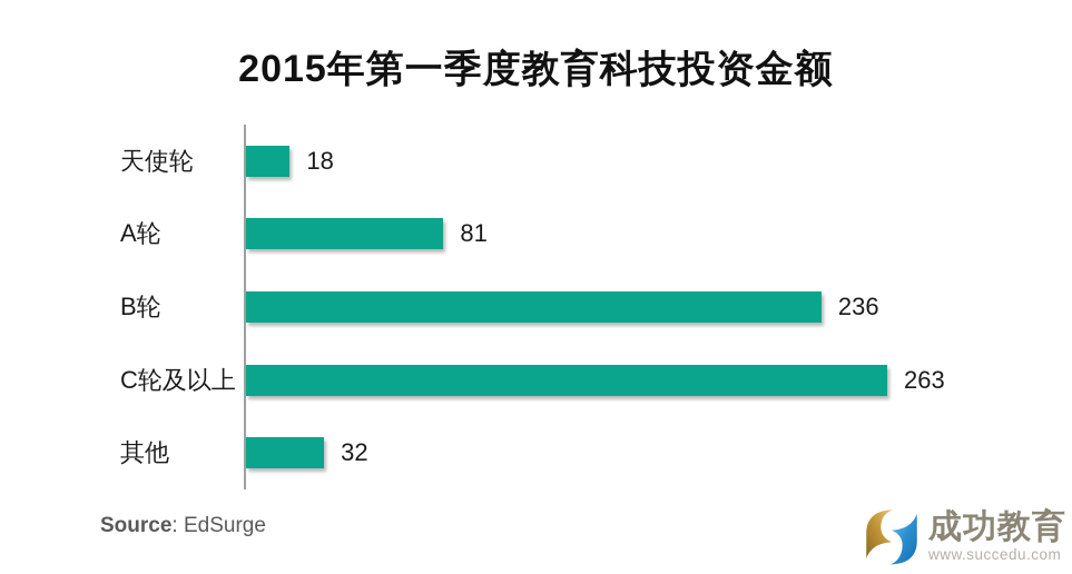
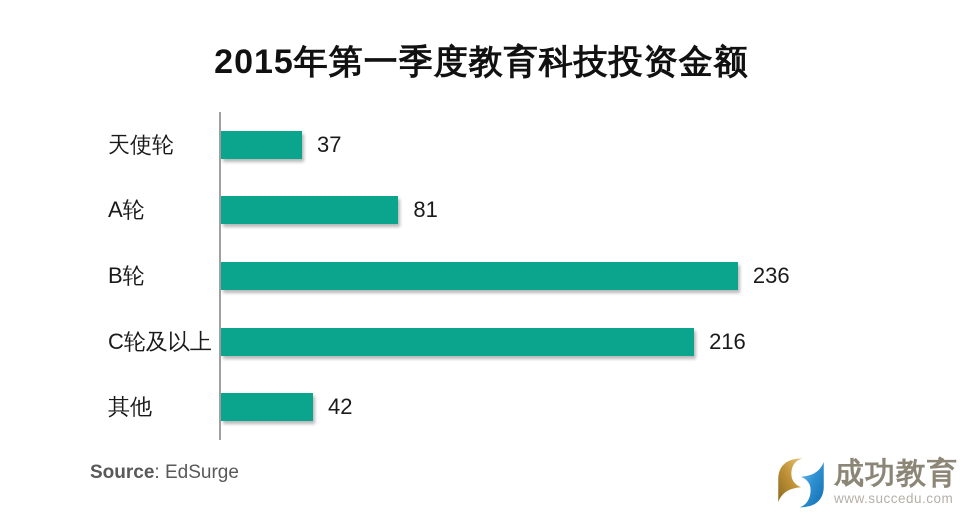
天使轮: 18 -> 37
C轮及以上: 263 -> 216
其他: 32 -> 42
